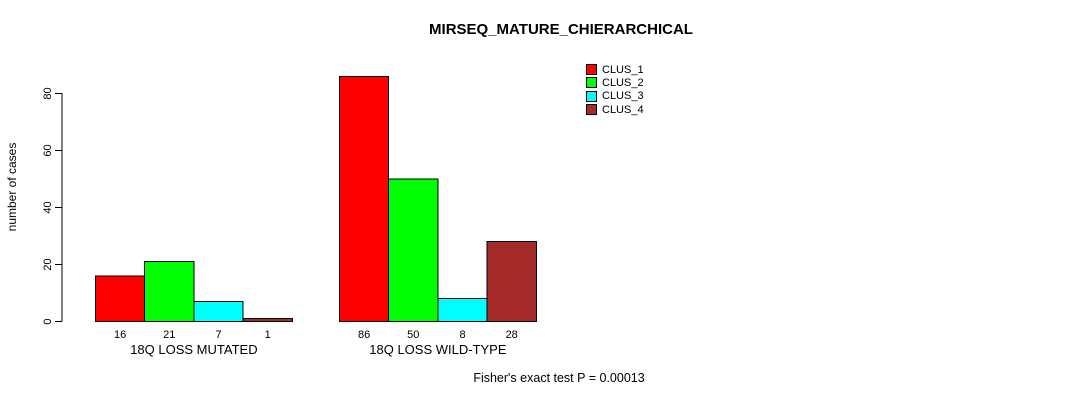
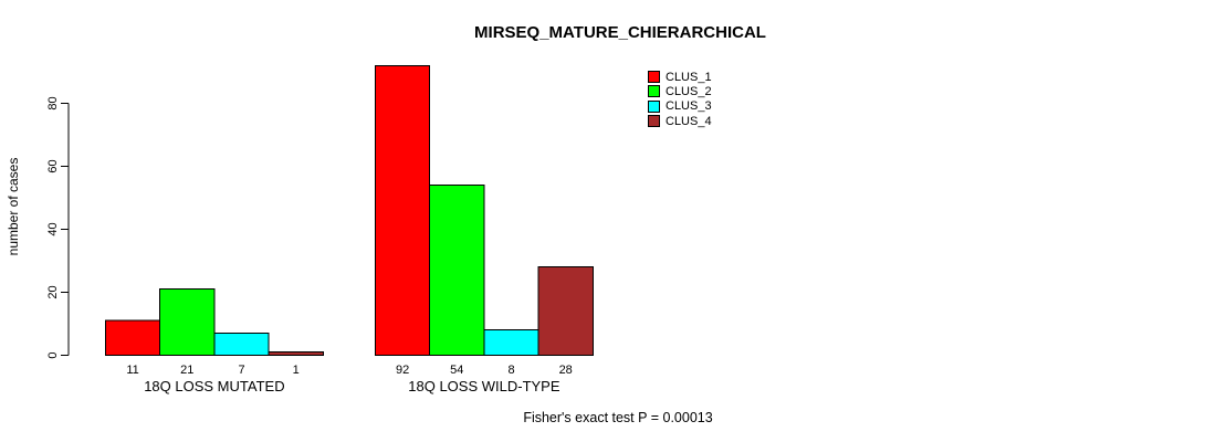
CLUS_1/18Q LOSS MUTATED: 16 -> 11
CLUS_1/18Q LOSS WILD-TYPE: 86 -> 92
CLUS_2/18Q LOSS WILD-TYPE: 50 -> 54
